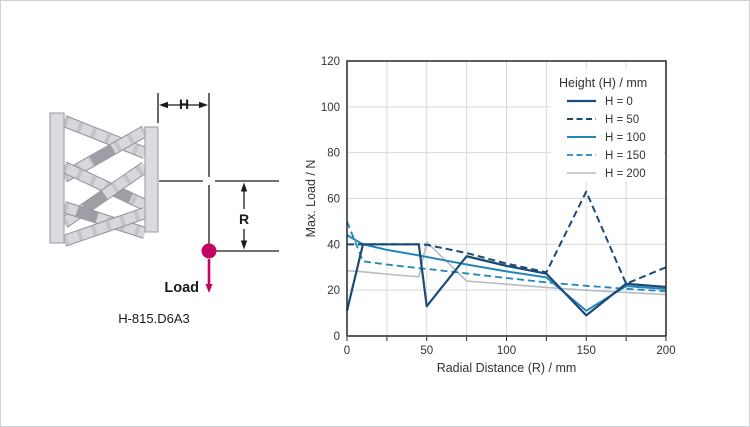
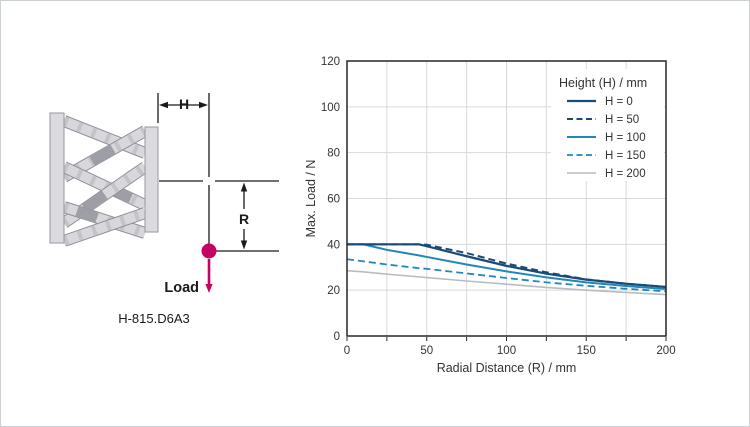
H = 0/0: 11 -> 40
H = 100/0: 44 -> 40
H = 150/0: 50 -> 34
H = 0/50: 13 -> 39
H = 200/50: 41 -> 26
H = 0/150: 9 -> 25
H = 50/150: 63 -> 25
H = 100/150: 11 -> 23
H = 50/200: 30 -> 21
